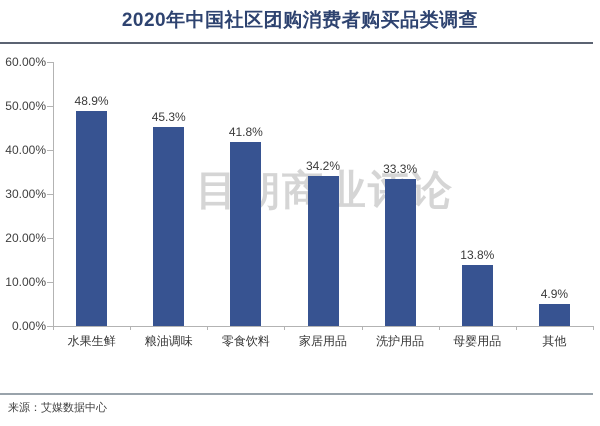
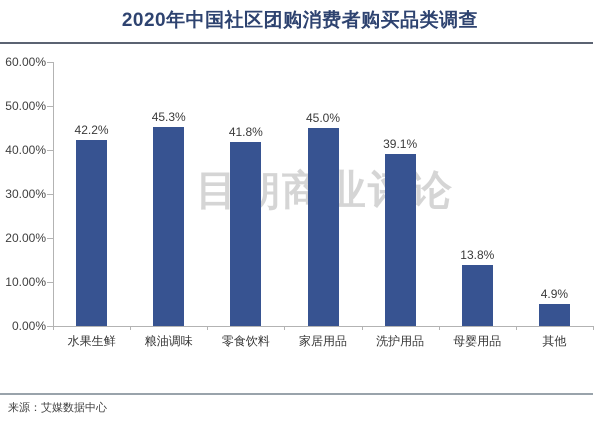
水果生鲜: 48.9% -> 42.2%
家居用品: 34.2% -> 45.0%
洗护用品: 33.3% -> 39.1%
